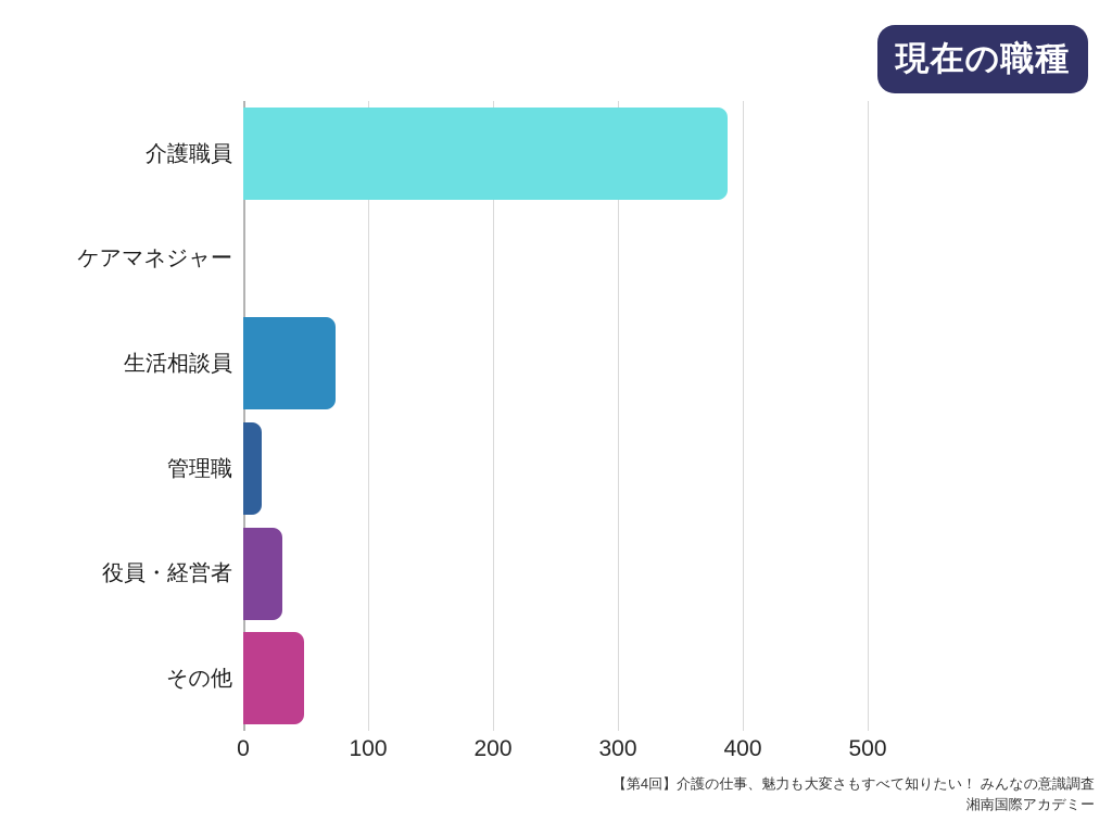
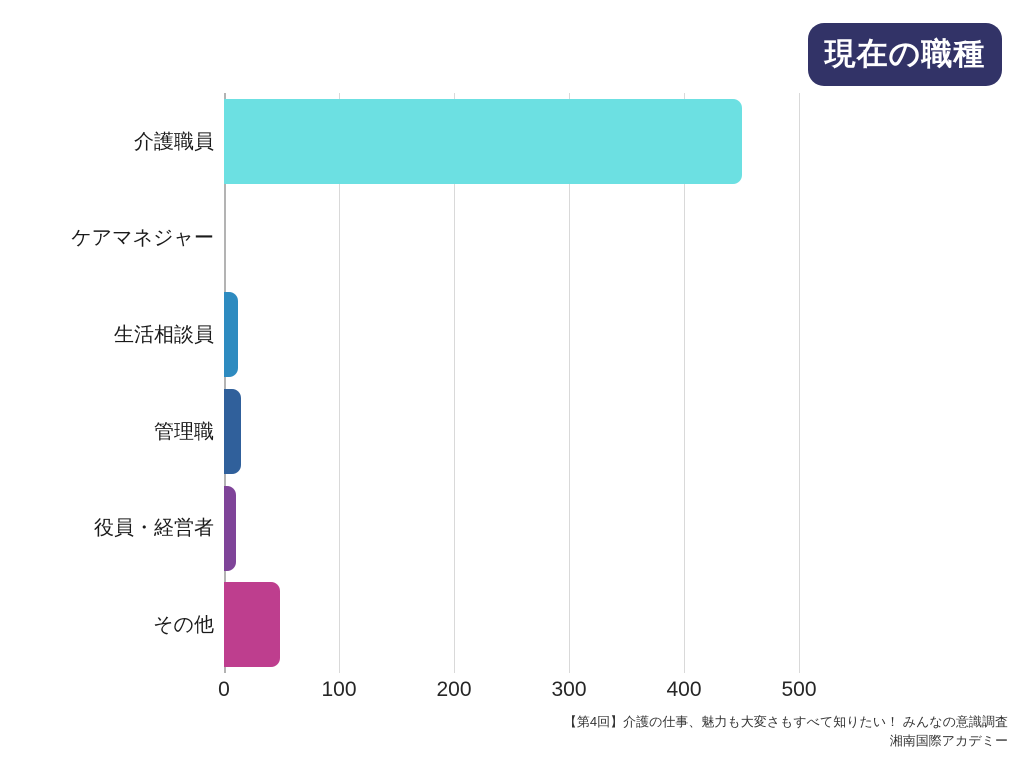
介護職員: 388 -> 450
生活相談員: 74 -> 12
役員・経営者: 31 -> 10
